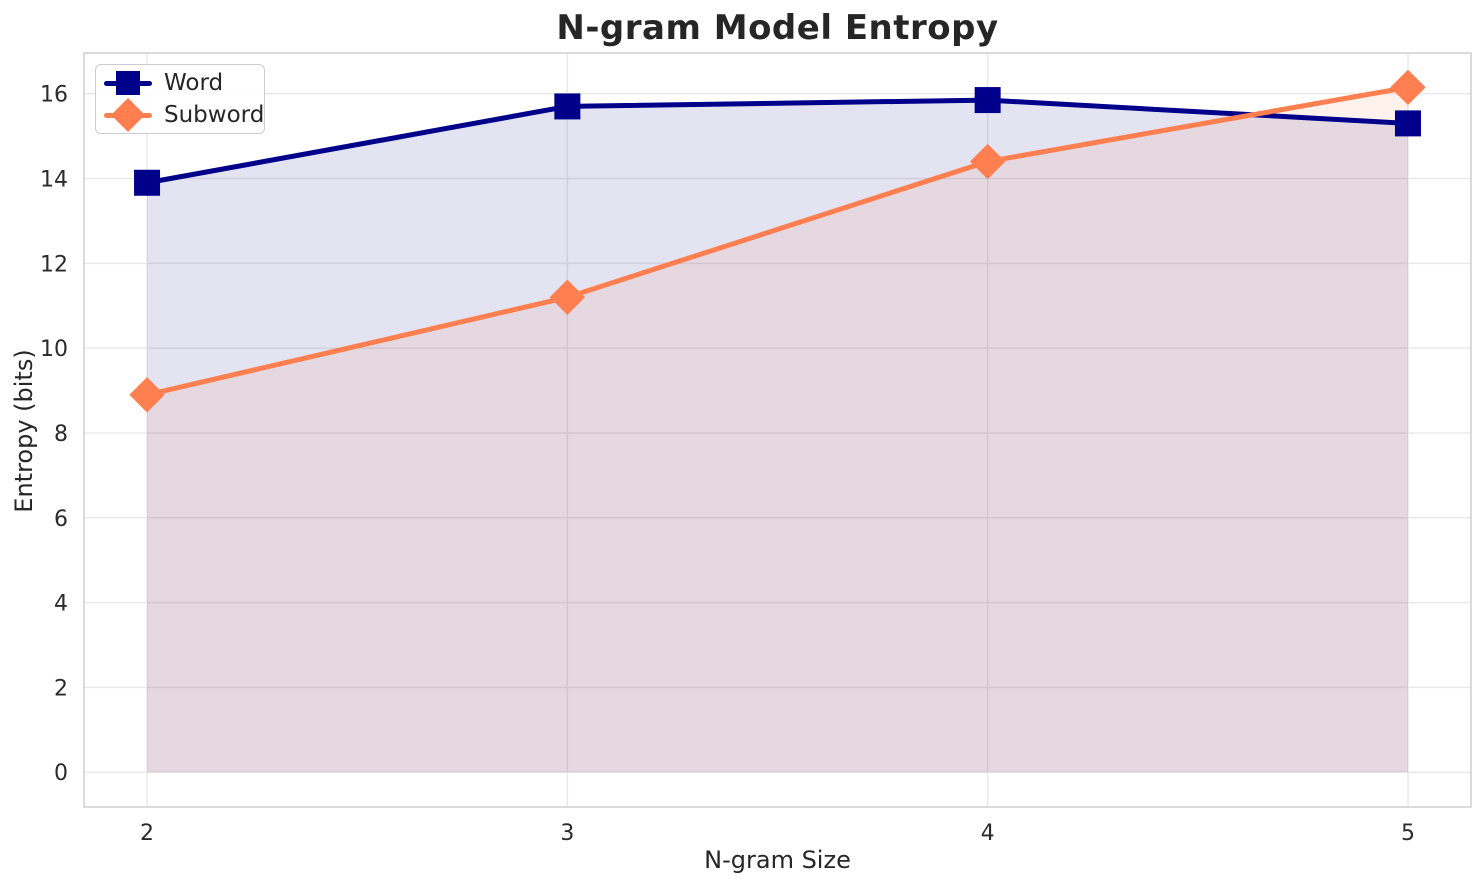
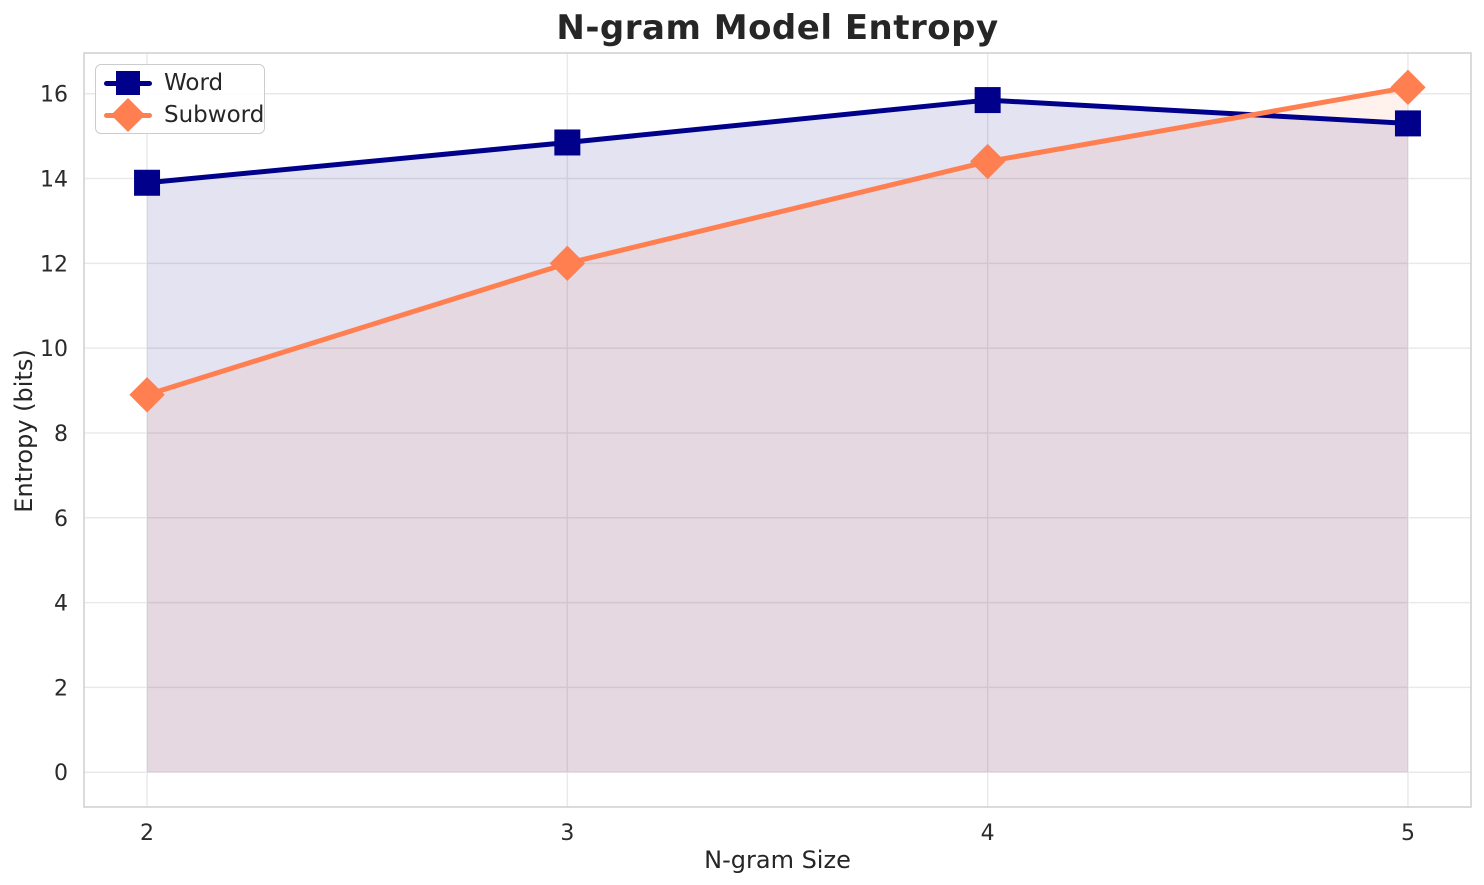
Word/3: 15.7 -> 14.8
Subword/3: 11.2 -> 12.0
